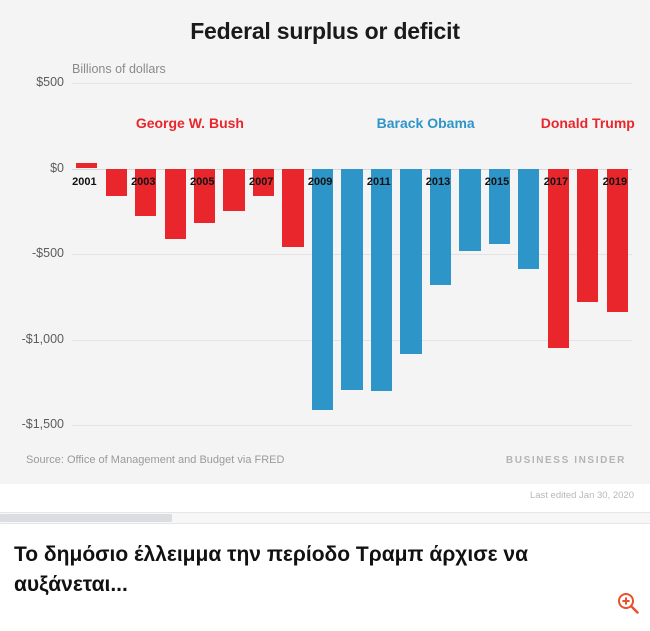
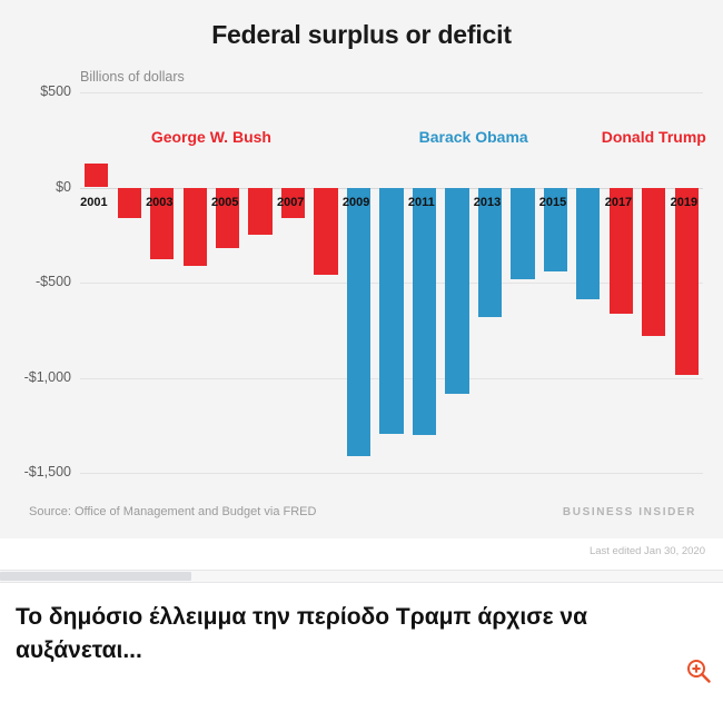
2001: $30 -> $130
2003: -$280 -> -$380
2017: -$1050 -> -$660
2019: -$840 -> -$980
